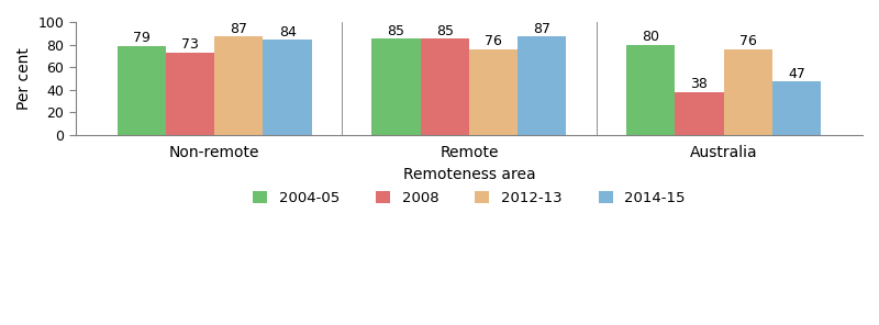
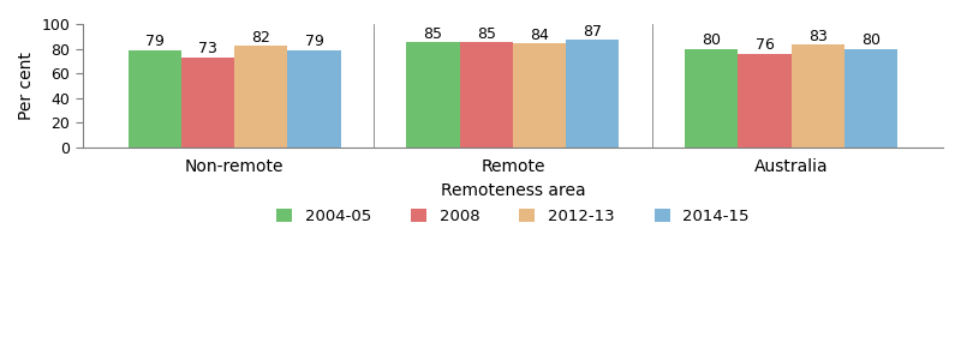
2012-13/Non-remote: 87 -> 82
2014-15/Non-remote: 84 -> 79
2012-13/Remote: 76 -> 84
2008/Australia: 38 -> 76
2012-13/Australia: 76 -> 83
2014-15/Australia: 47 -> 80
